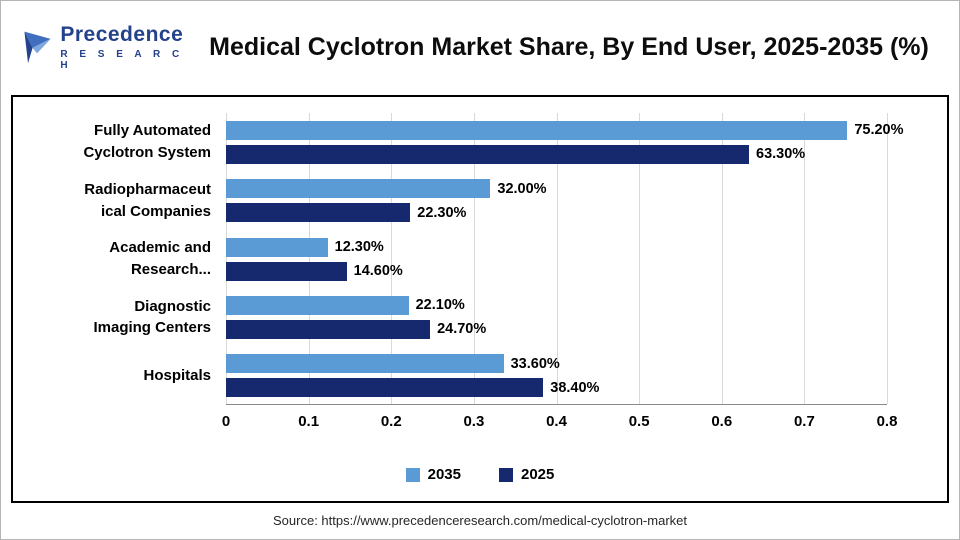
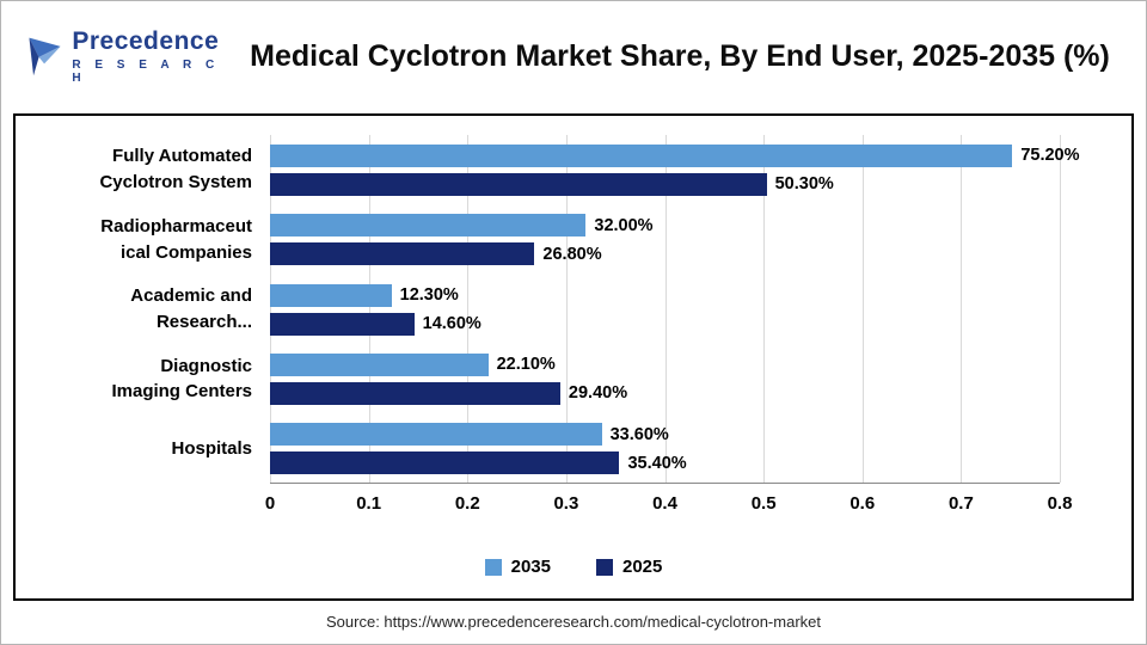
2025/Fully Automated Cyclotron System: 63.30% -> 50.30%
2025/Radiopharmaceutical Companies: 22.30% -> 26.80%
2025/Diagnostic Imaging Centers: 24.70% -> 29.40%
2025/Hospitals: 38.40% -> 35.40%
